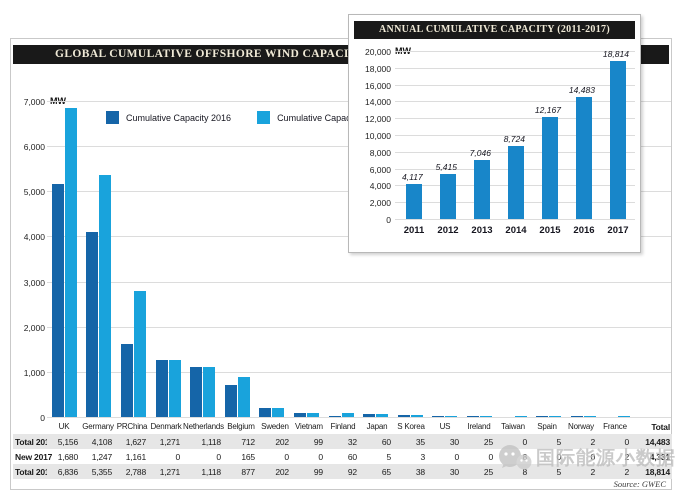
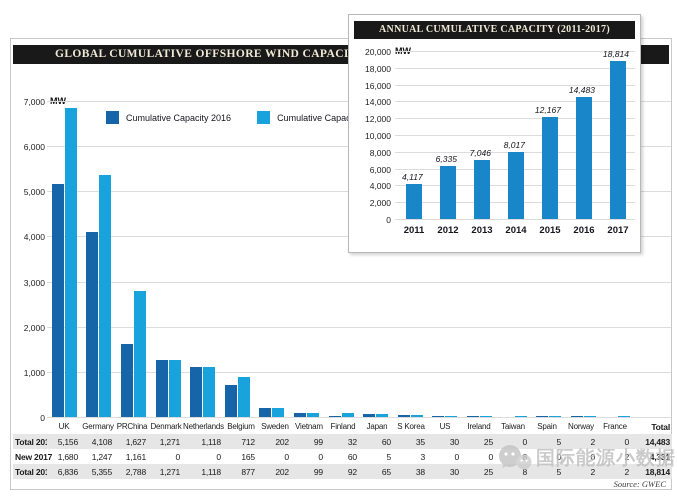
ANNUAL CUMULATIVE CAPACITY (2011-2017)/2012: 5,415 -> 6,335
ANNUAL CUMULATIVE CAPACITY (2011-2017)/2014: 8,724 -> 8,017
